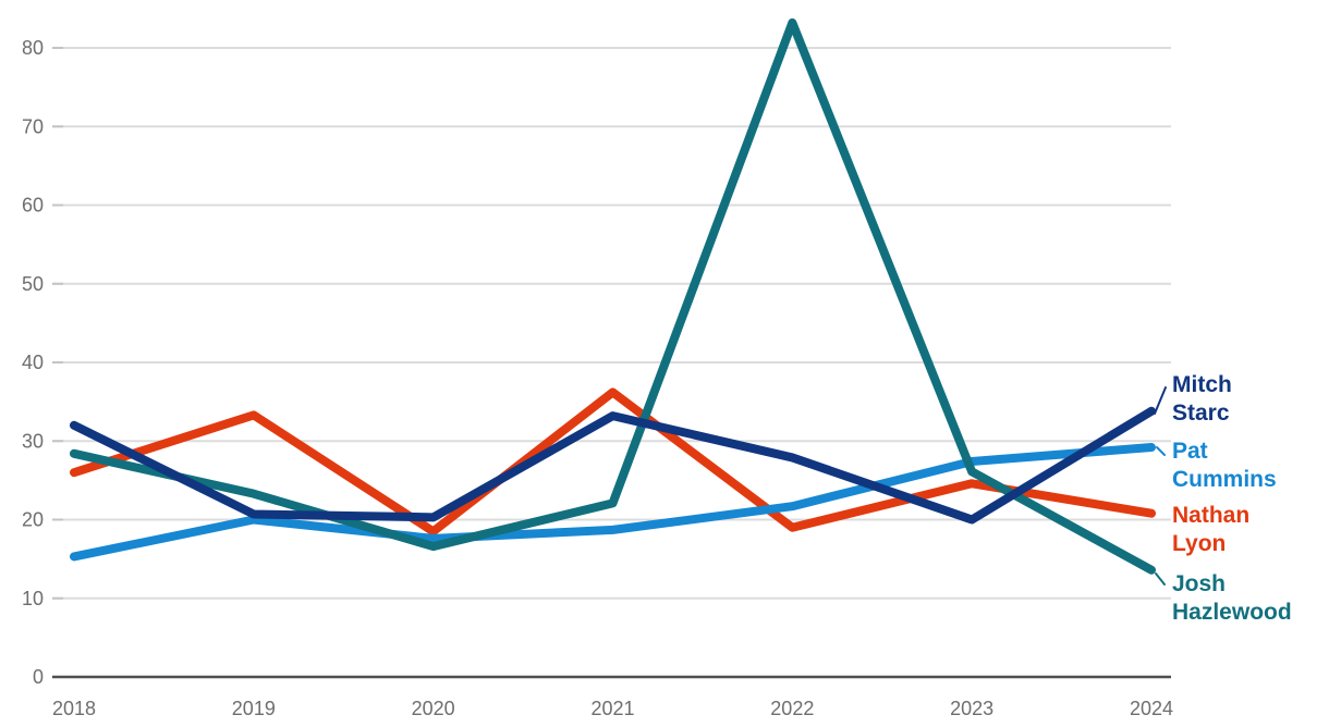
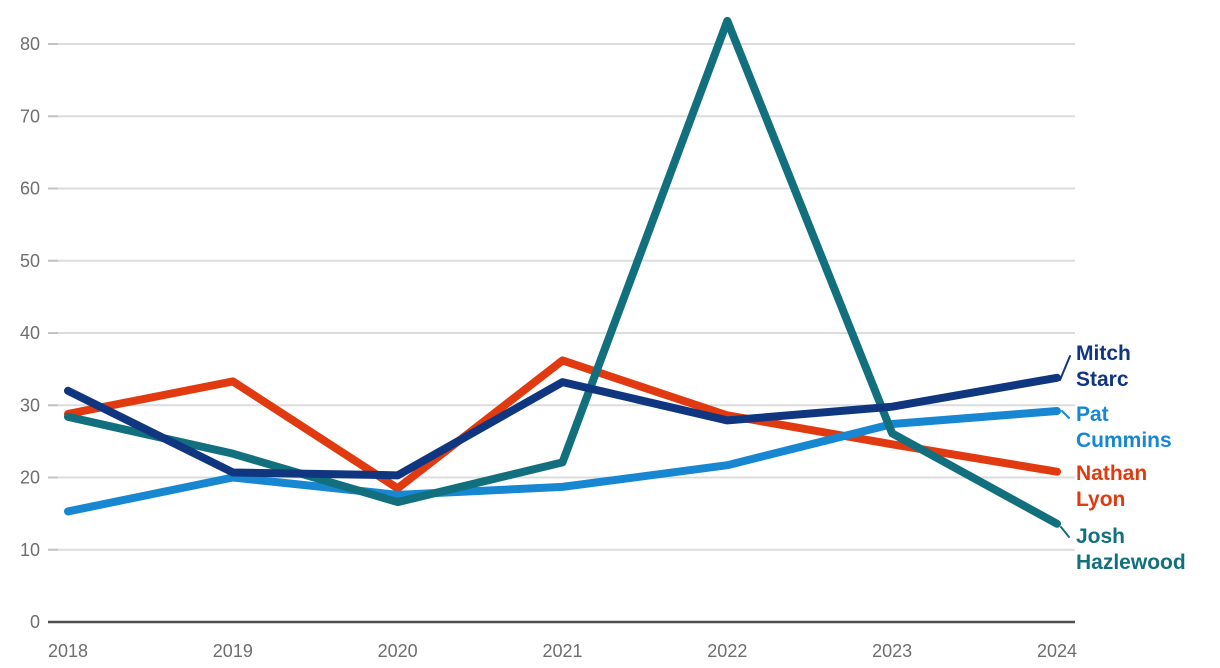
Nathan Lyon/2018: 26 -> 29
Nathan Lyon/2022: 19 -> 29
Mitch Starc/2023: 20 -> 30
